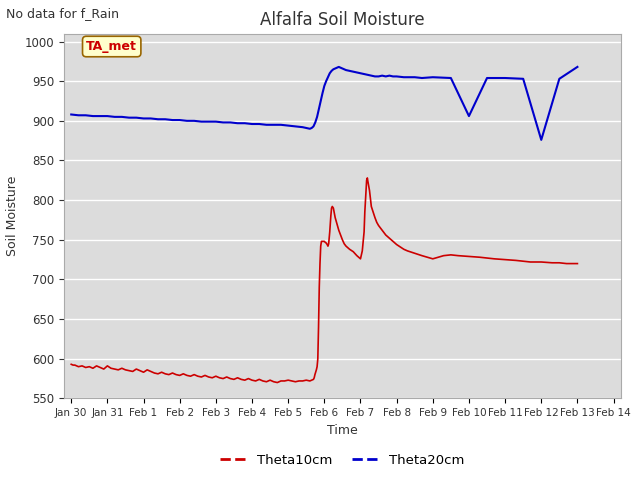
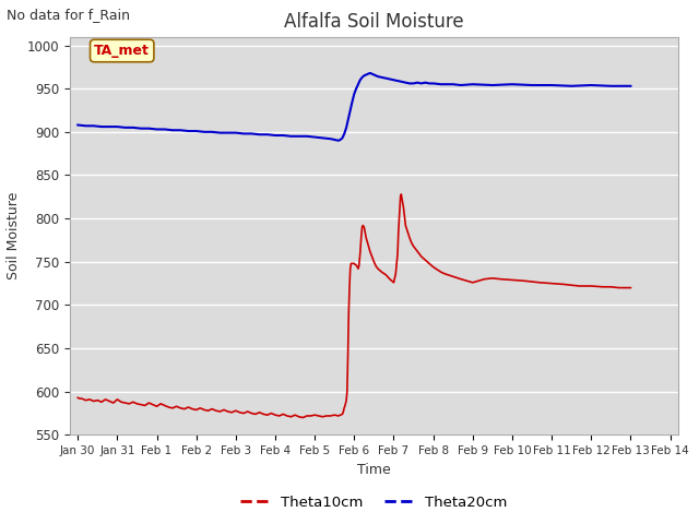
Theta20cm/Feb 10: 906 -> 955
Theta20cm/Feb 12: 876 -> 954
Theta20cm/Feb 13: 968 -> 953
